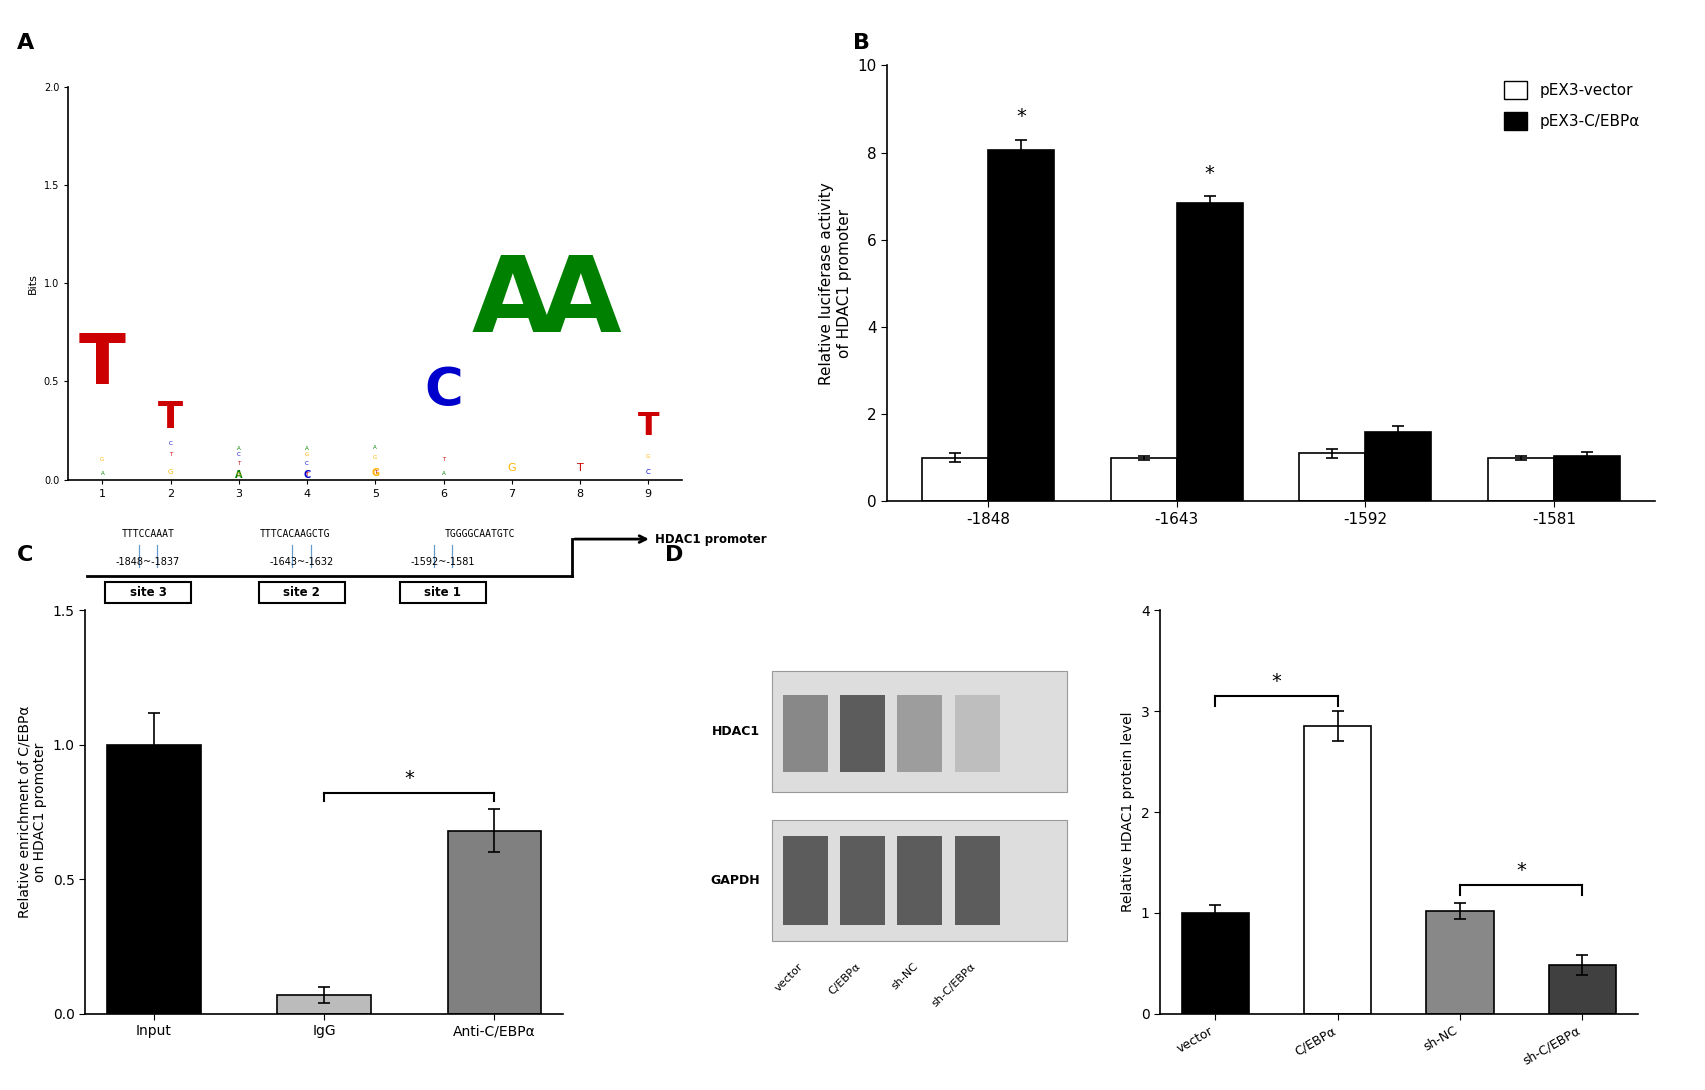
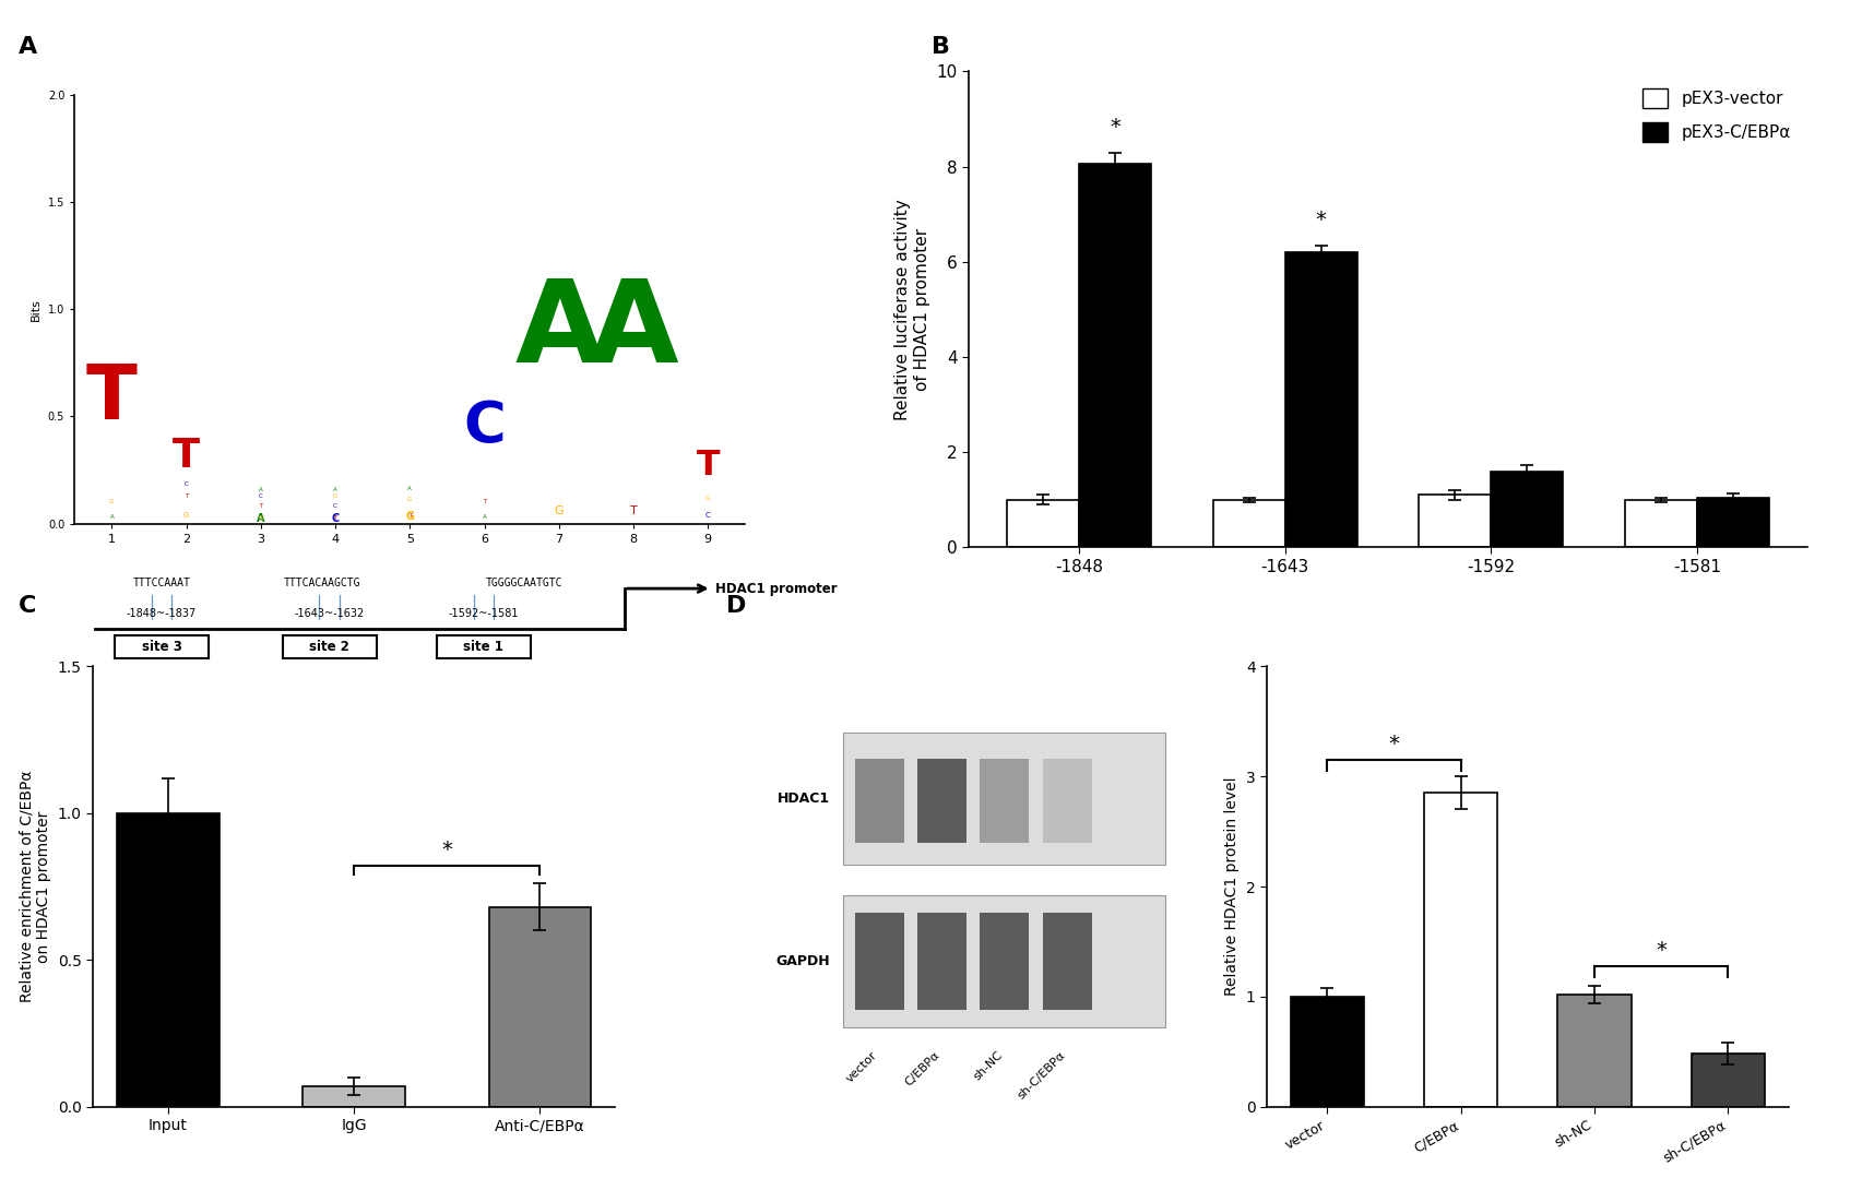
pEX3-C/EBPα/-1643: 6.85 -> 6.20
